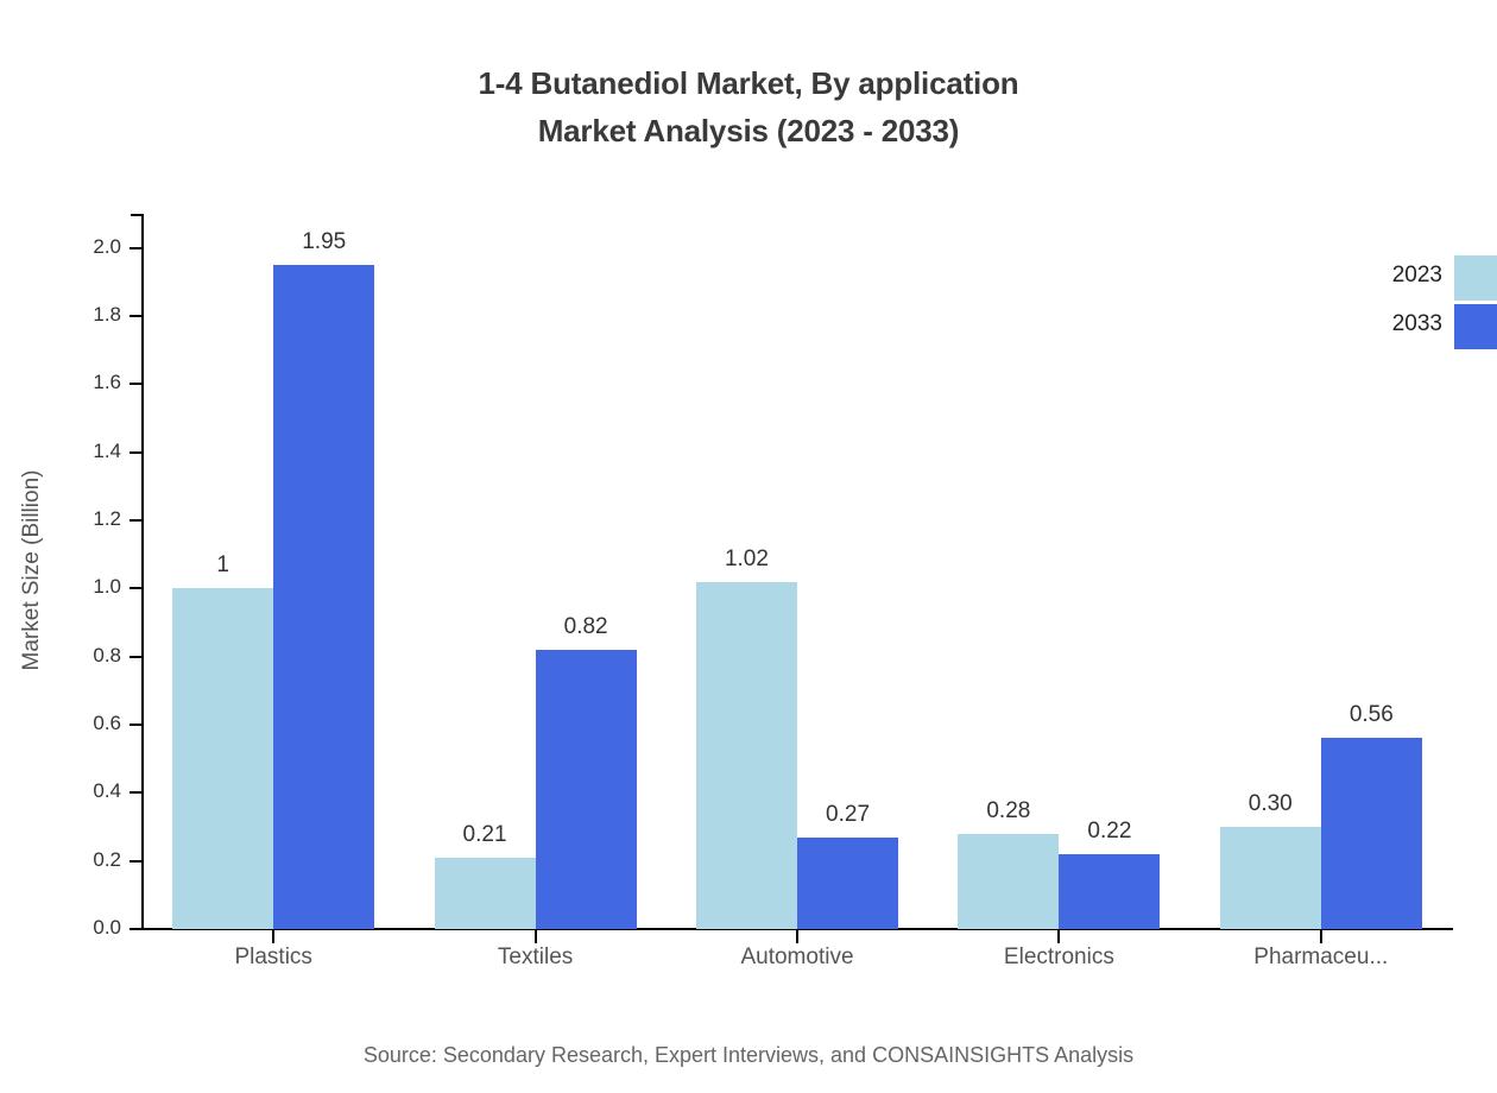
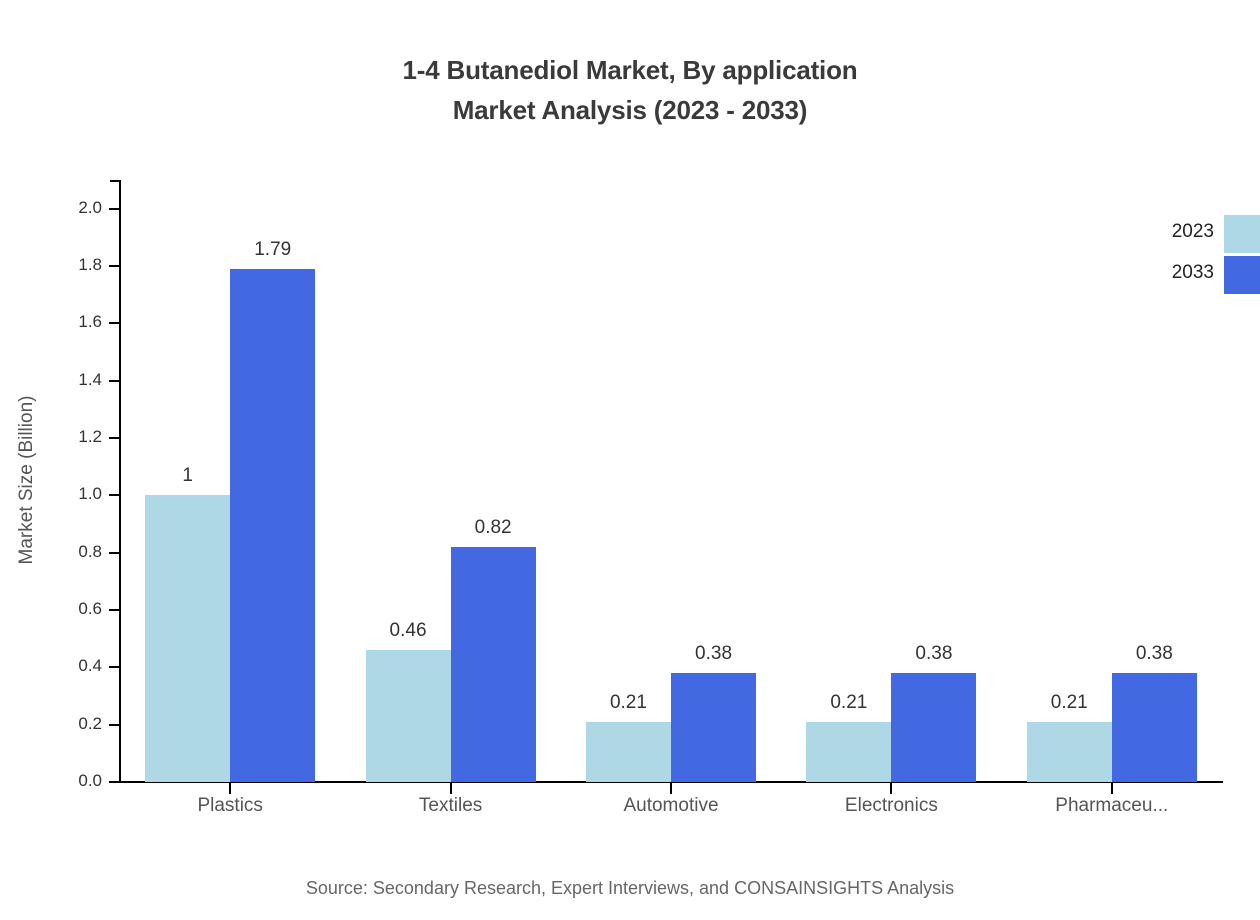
2033/Plastics: 1.95 -> 1.79
2023/Textiles: 0.21 -> 0.46
2023/Automotive: 1.02 -> 0.21
2033/Automotive: 0.27 -> 0.38
2023/Electronics: 0.28 -> 0.21
2033/Electronics: 0.22 -> 0.38
2023/Pharmaceu...: 0.30 -> 0.21
2033/Pharmaceu...: 0.56 -> 0.38
